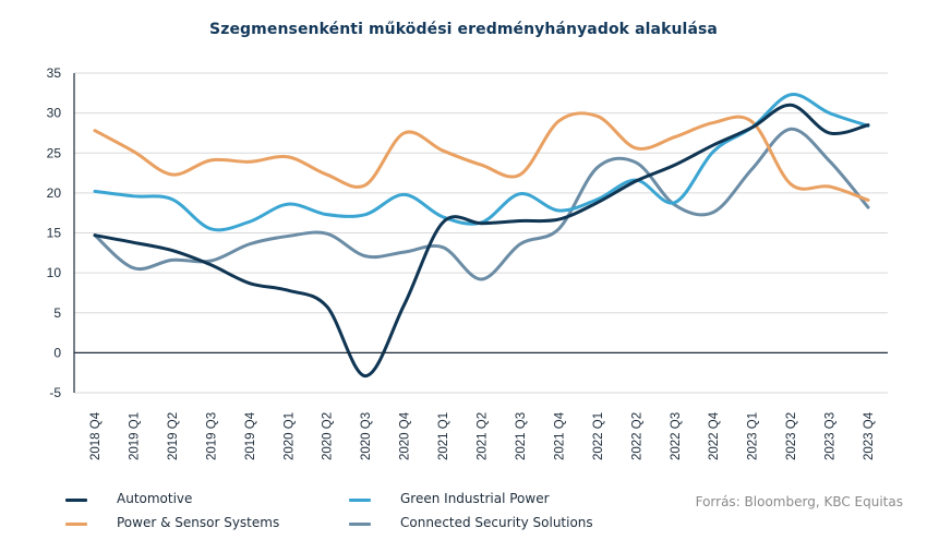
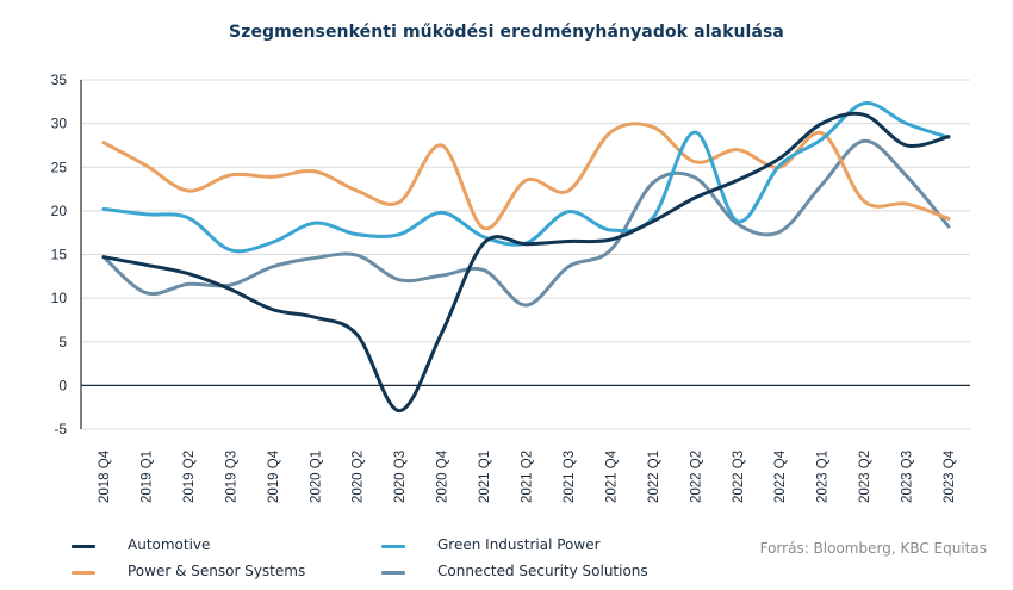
Power & Sensor Systems/2021 Q1: 25 -> 18
Green Industrial Power/2022 Q2: 22 -> 29
Power & Sensor Systems/2022 Q4: 29 -> 25
Automotive/2023 Q1: 28 -> 30
